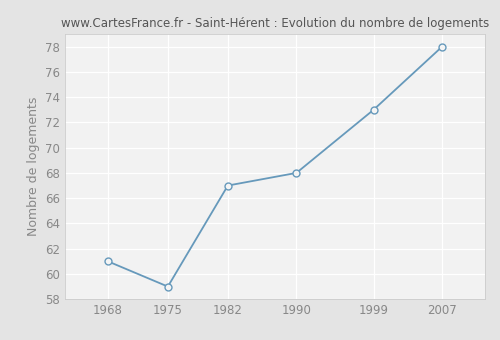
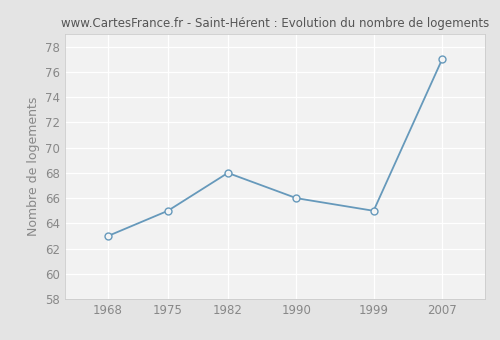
1968: 61 -> 63
1975: 59 -> 65
1982: 67 -> 68
1990: 68 -> 66
1999: 73 -> 65
2007: 78 -> 77
